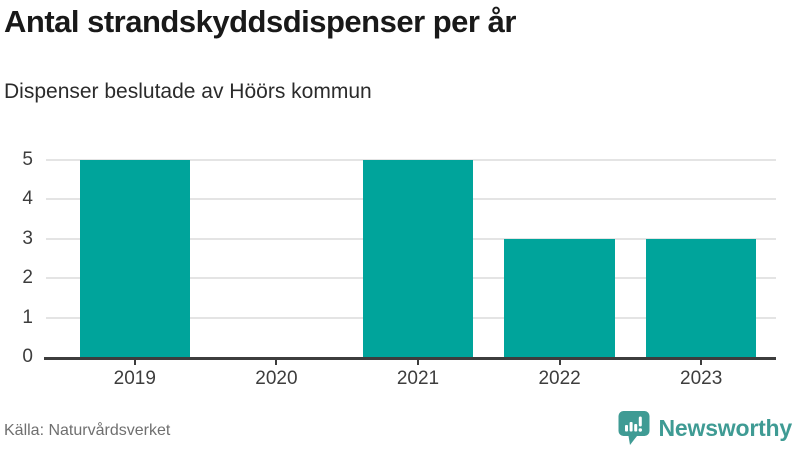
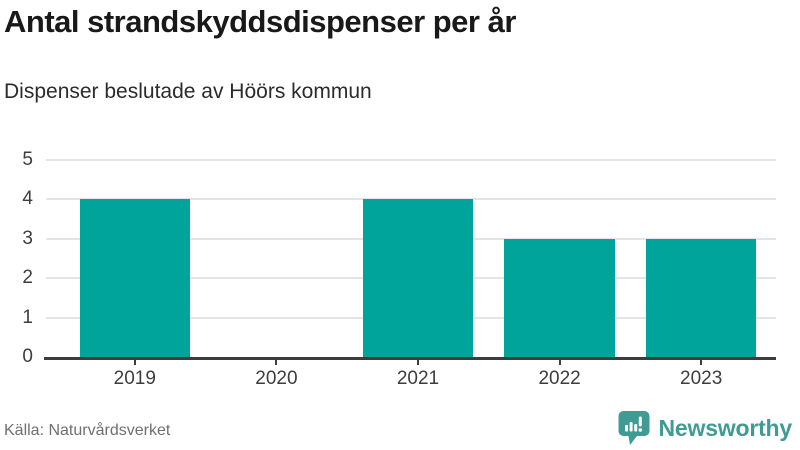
2019: 5 -> 4
2021: 5 -> 4
